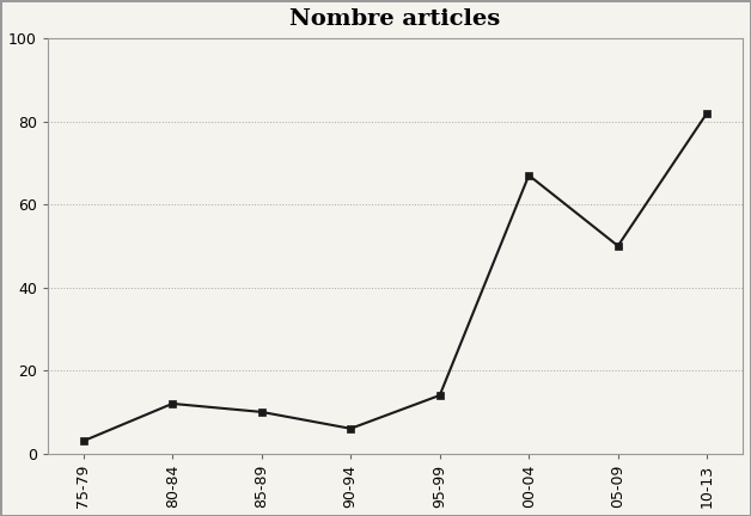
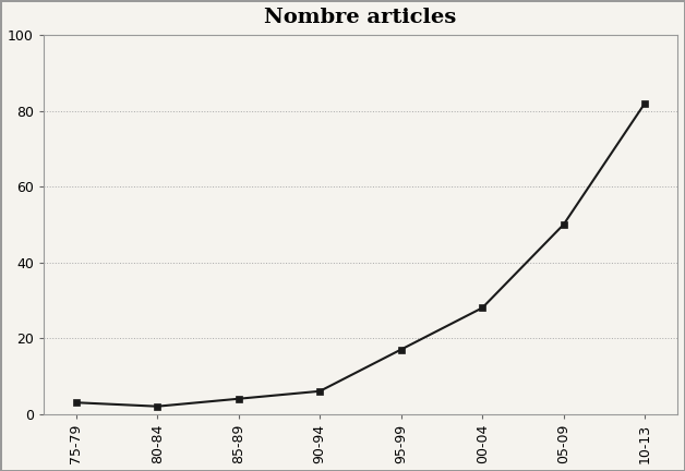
80-84: 12 -> 2
85-89: 10 -> 4
95-99: 14 -> 17
00-04: 67 -> 28
